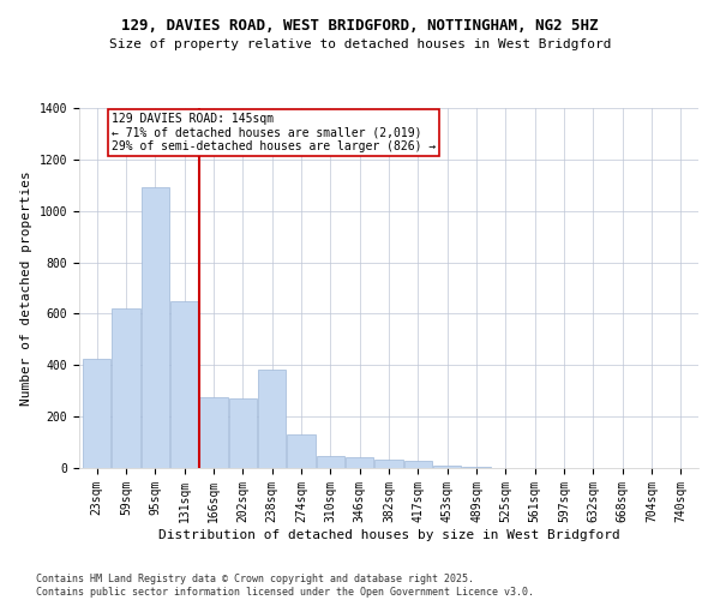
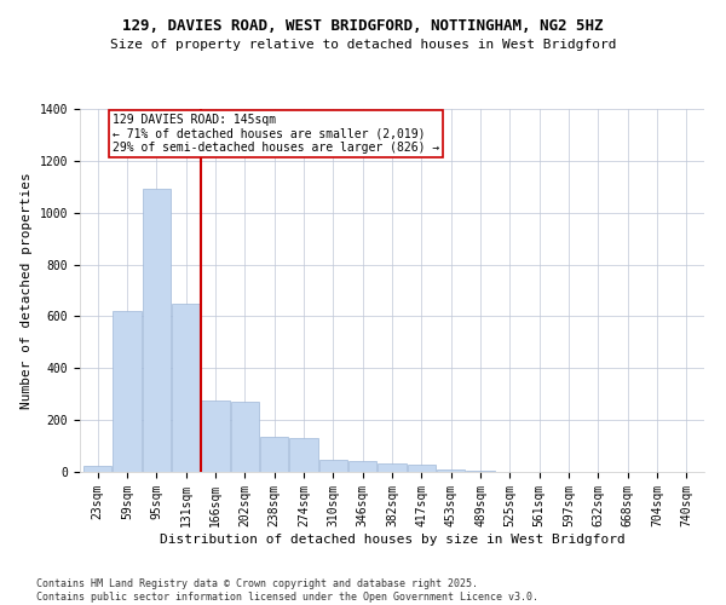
23sqm: 425 -> 25
238sqm: 385 -> 135
